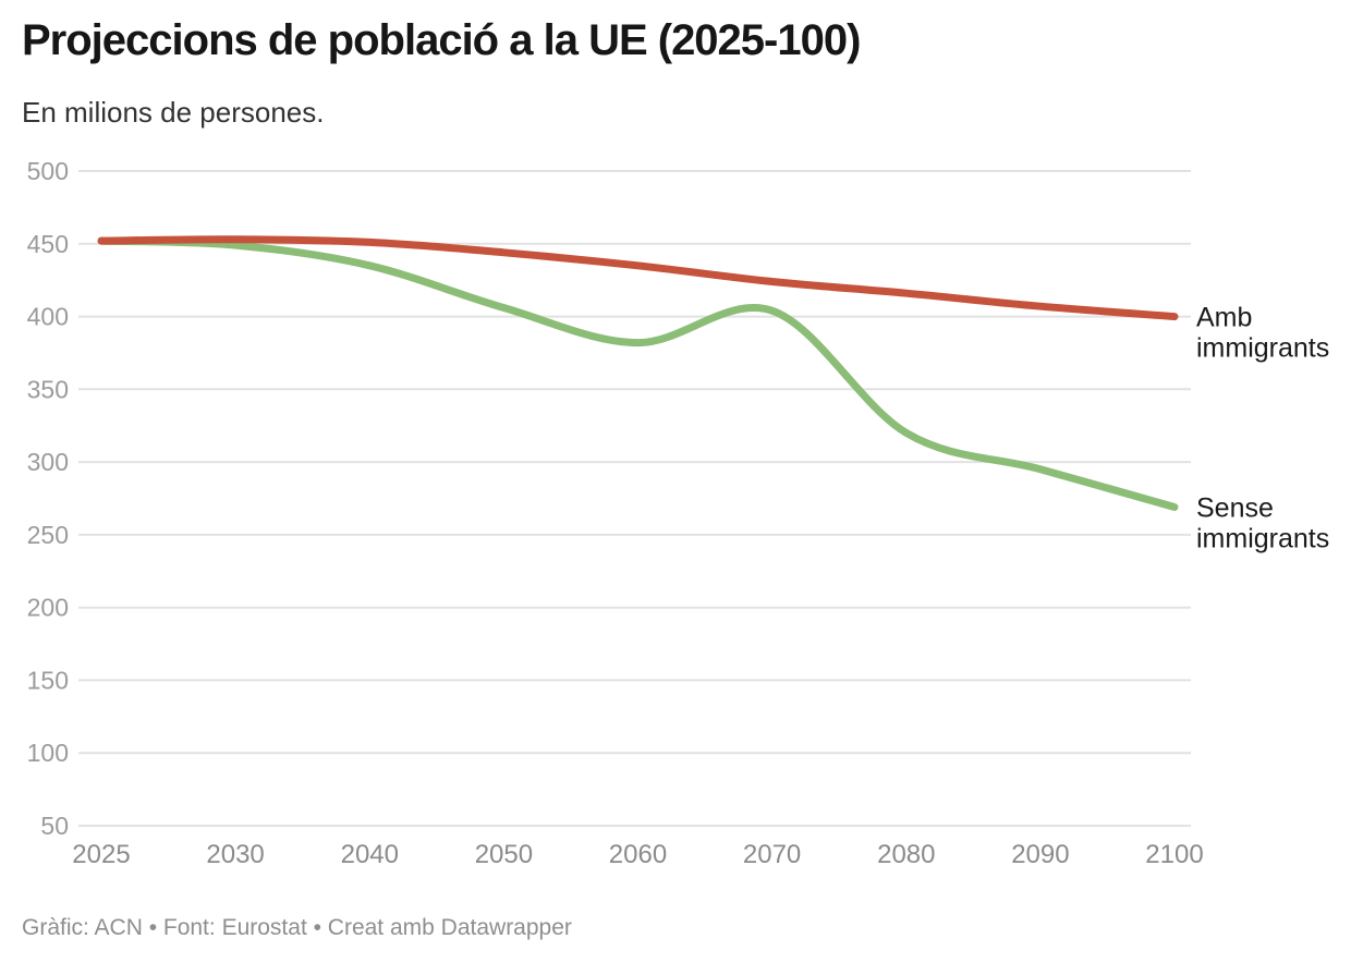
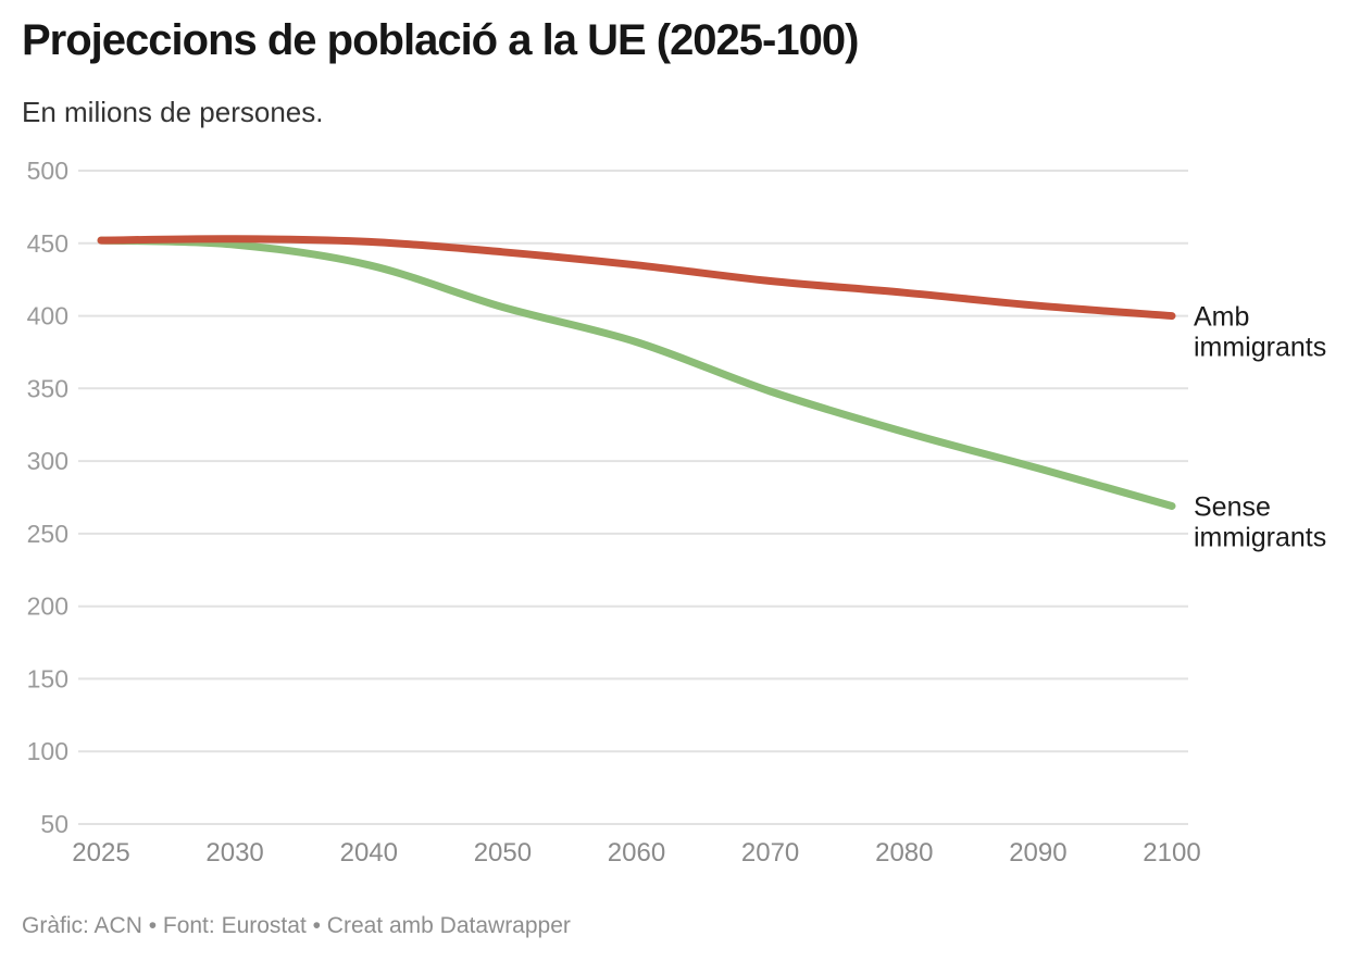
Sense immigrants/2070: 404 -> 348
